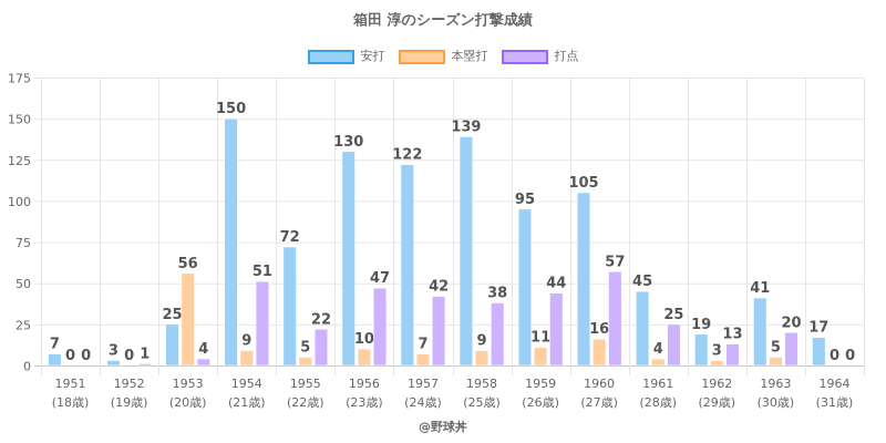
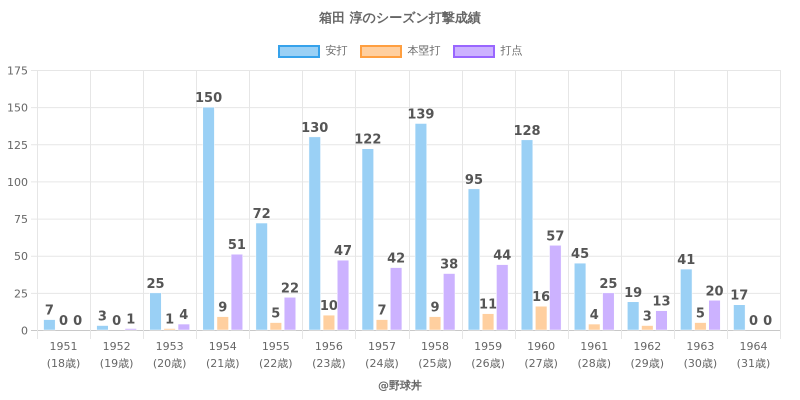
本塁打/1953: 56 -> 1
安打/1960: 105 -> 128
